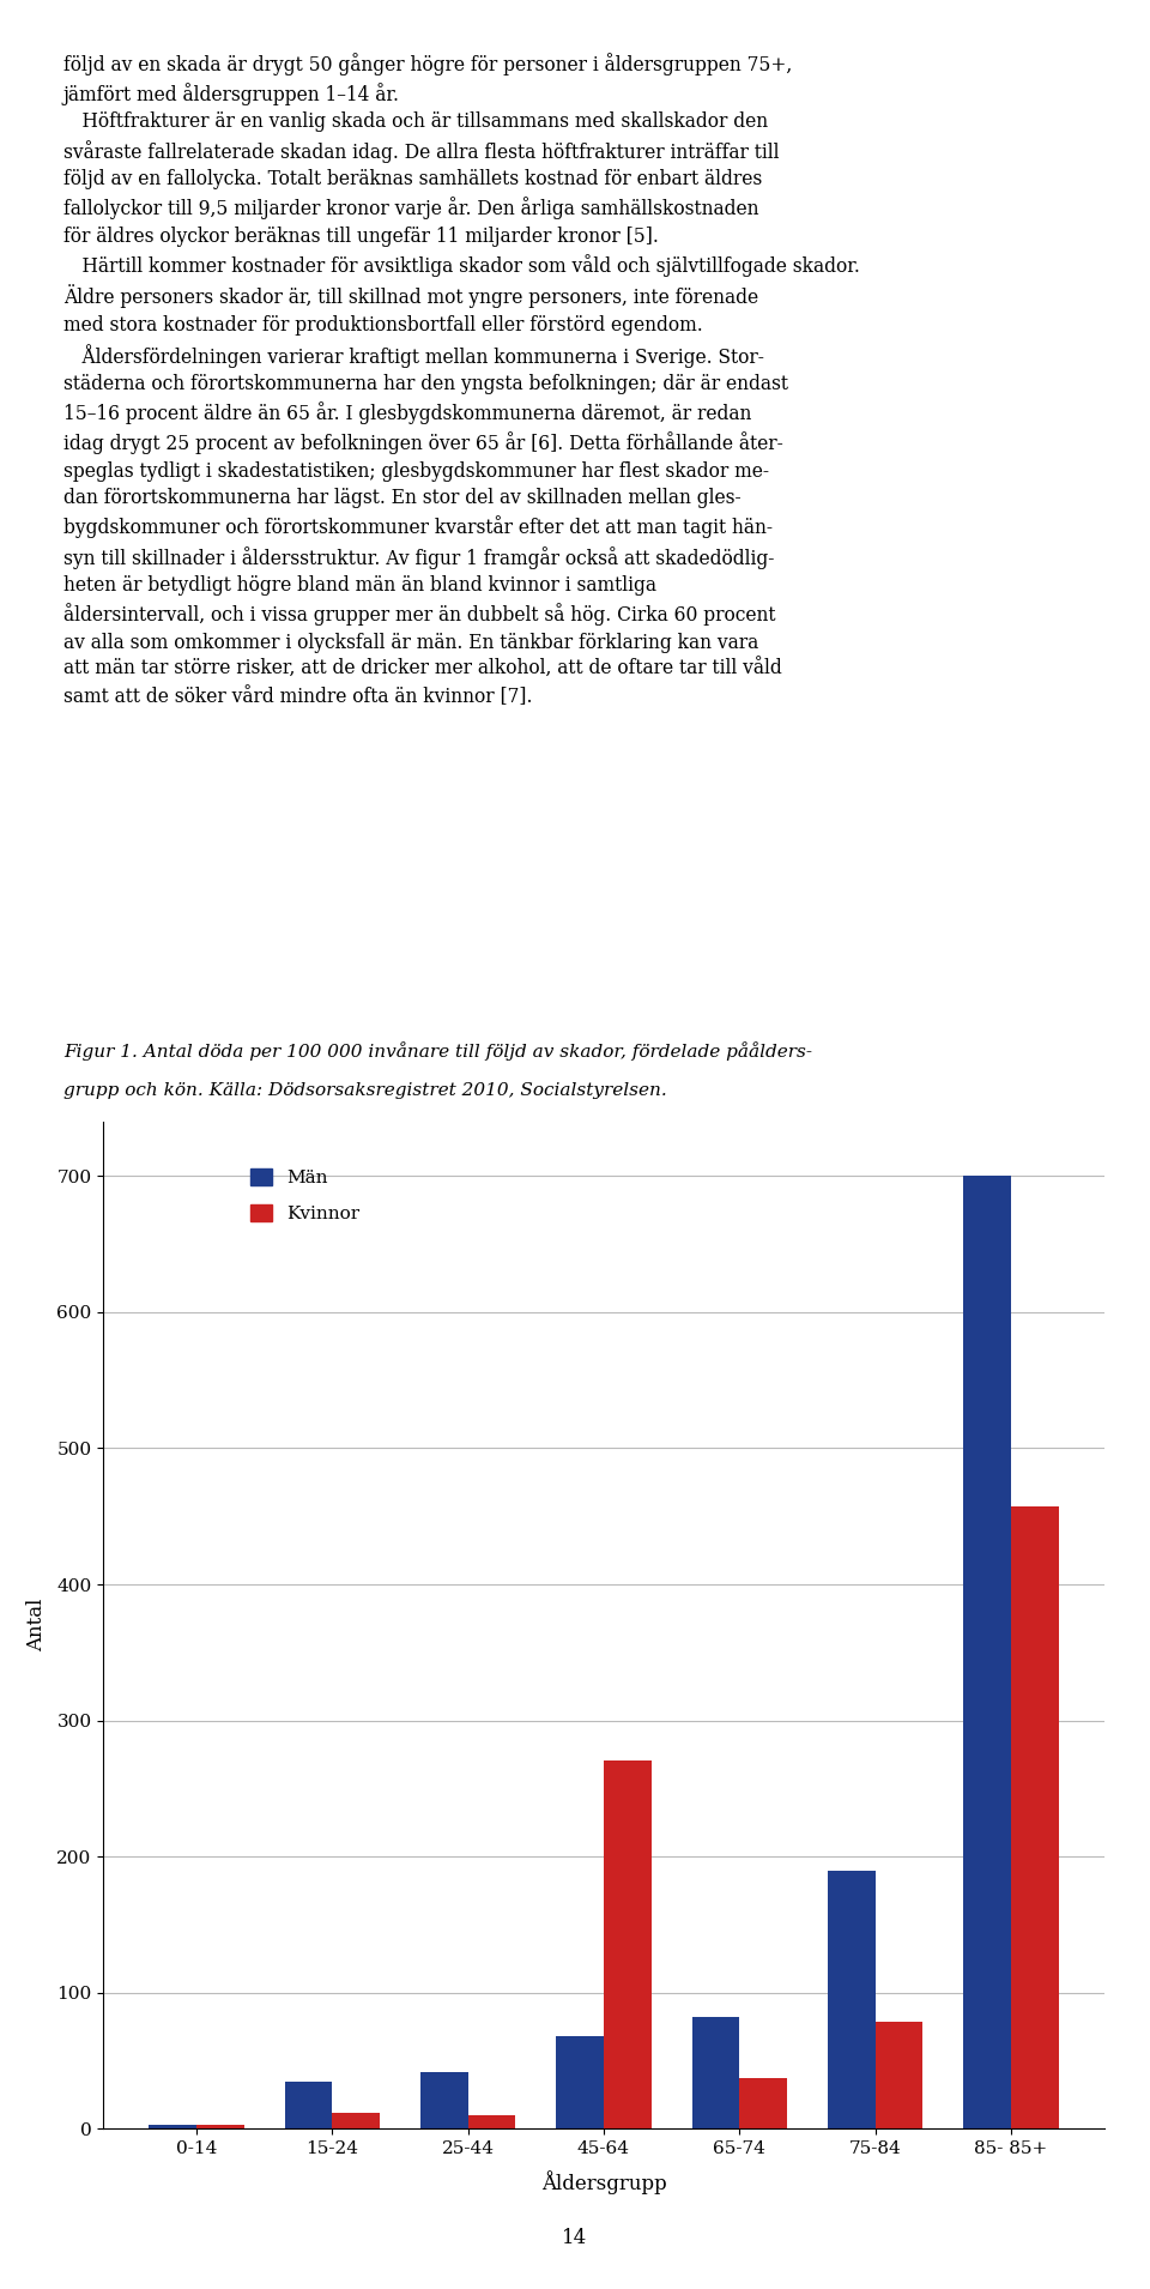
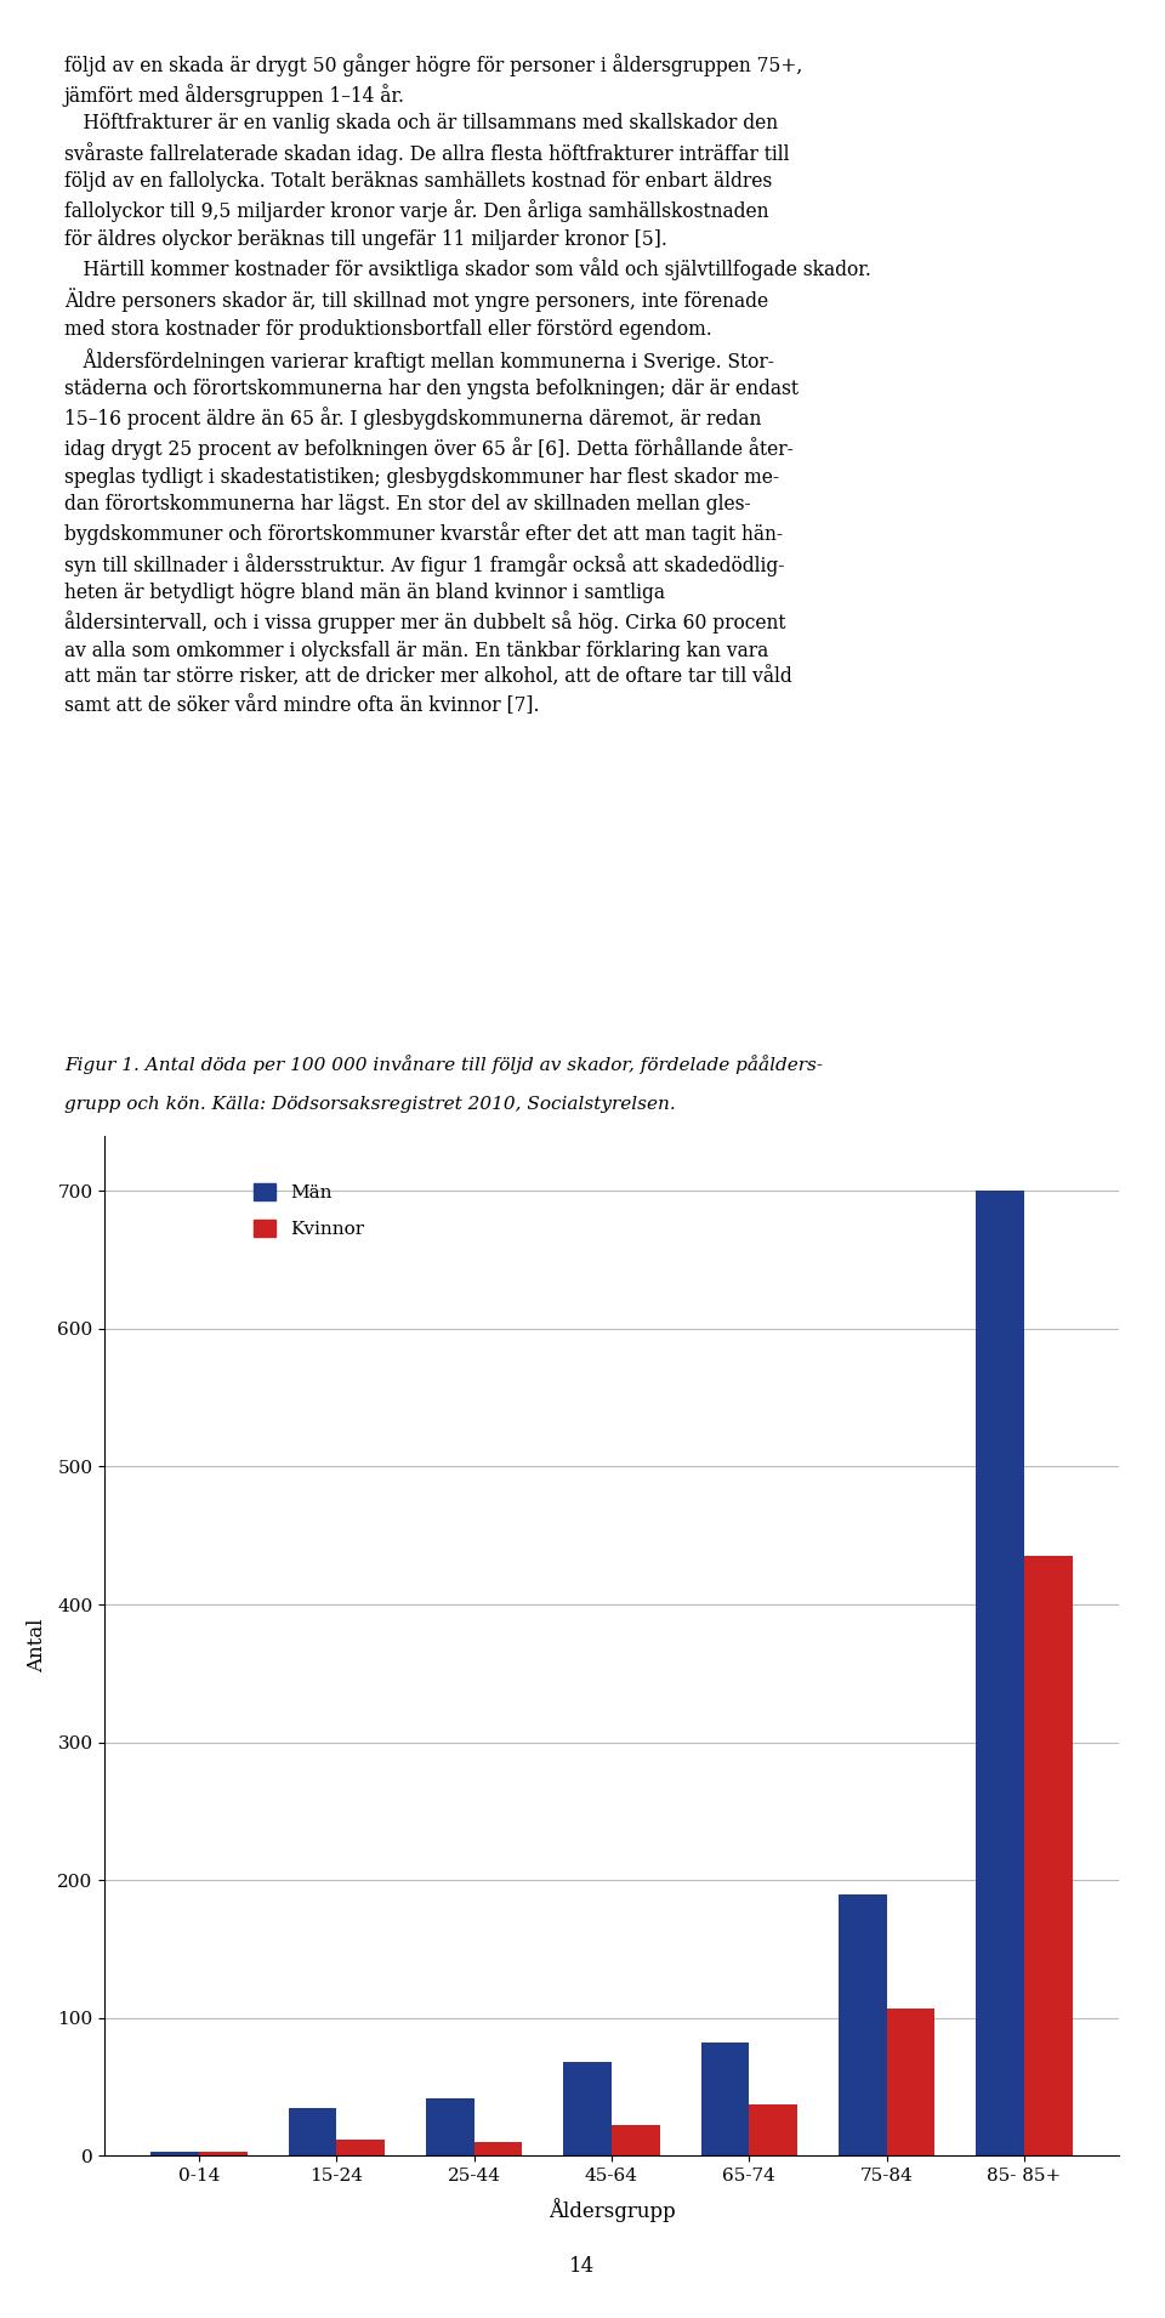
Kvinnor/45-64: 271 -> 22
Kvinnor/75-84: 79 -> 107
Kvinnor/85- 85+: 457 -> 435
